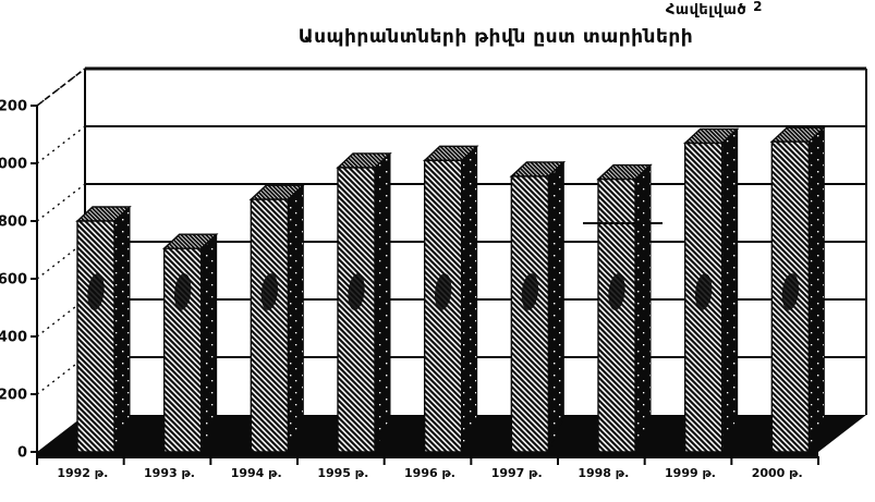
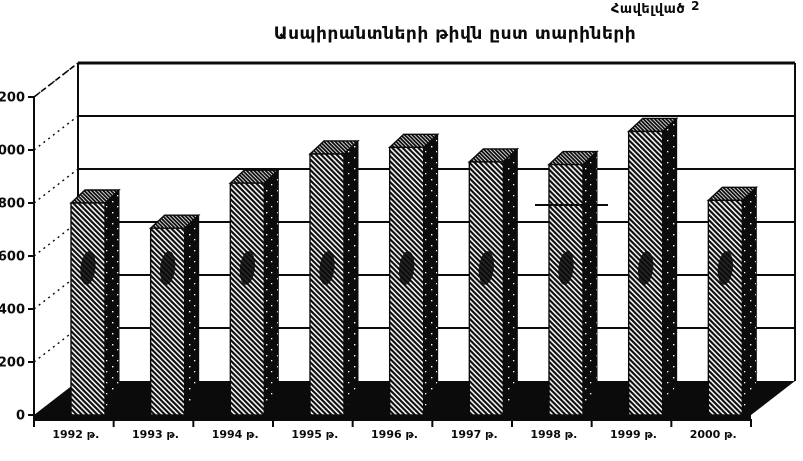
2000 թ.: 1080 -> 810
